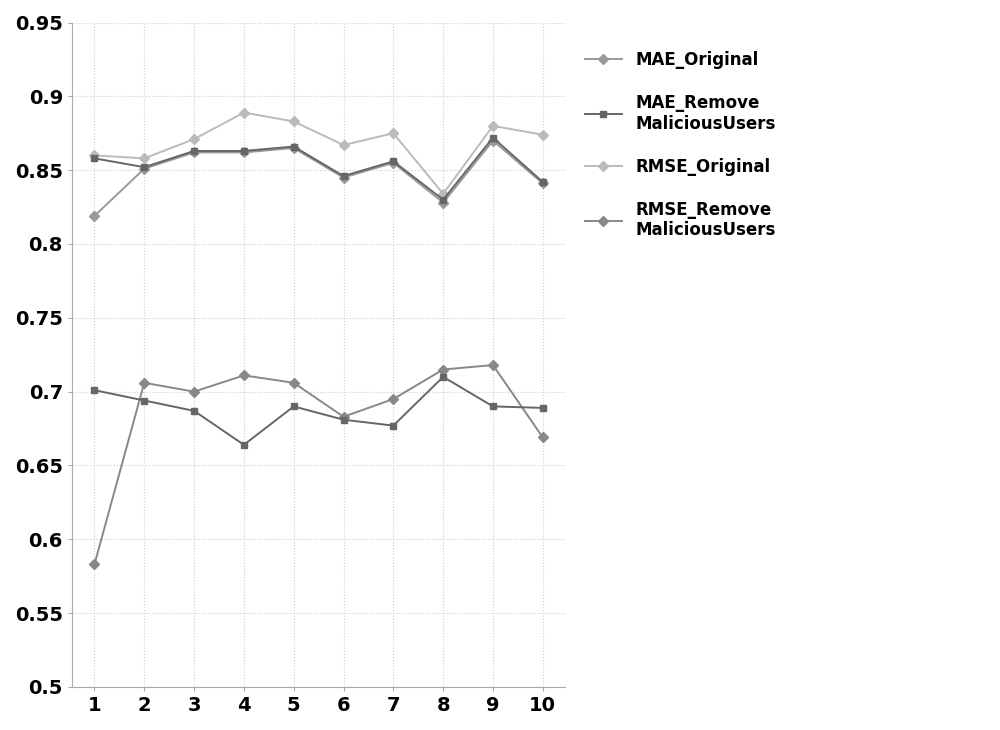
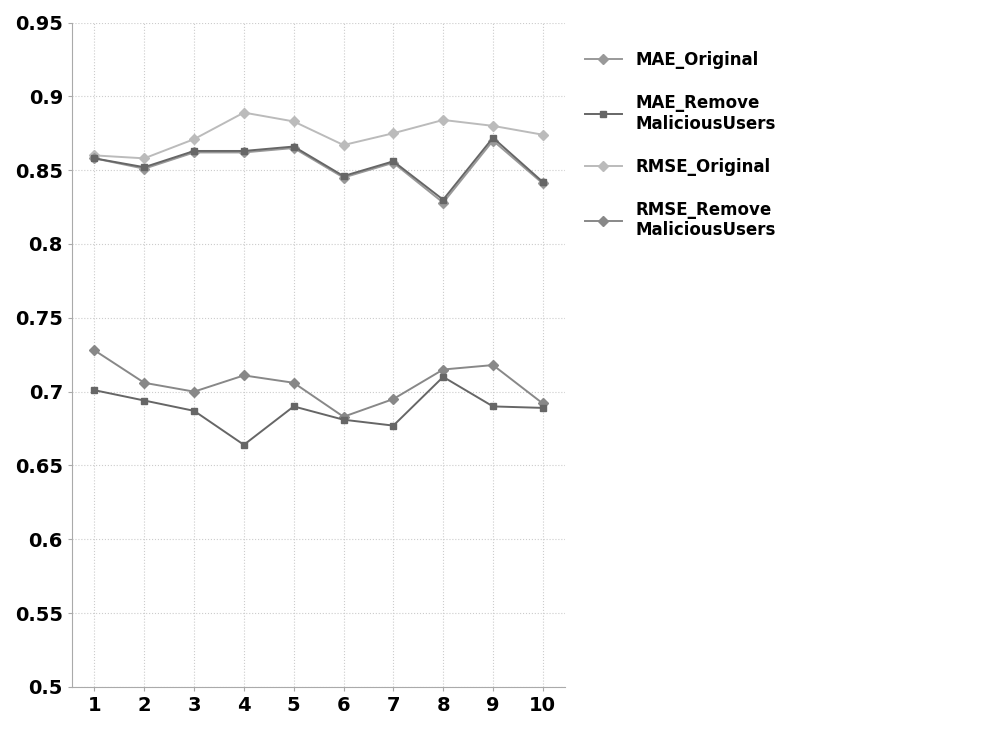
MAE_Original/1: 0.819 -> 0.858
RMSE_Remove MaliciousUsers/1: 0.583 -> 0.728
RMSE_Original/8: 0.834 -> 0.884
RMSE_Remove MaliciousUsers/10: 0.669 -> 0.692
